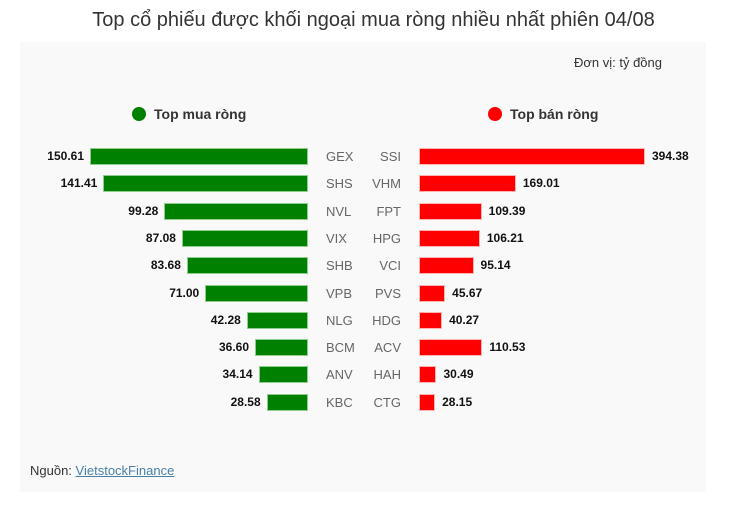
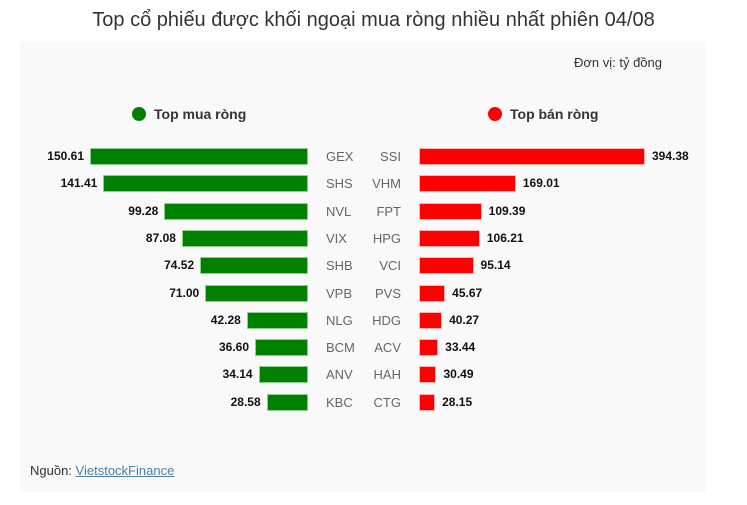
Top mua ròng/SHB: 83.68 -> 74.52
Top bán ròng/ACV: 110.53 -> 33.44
